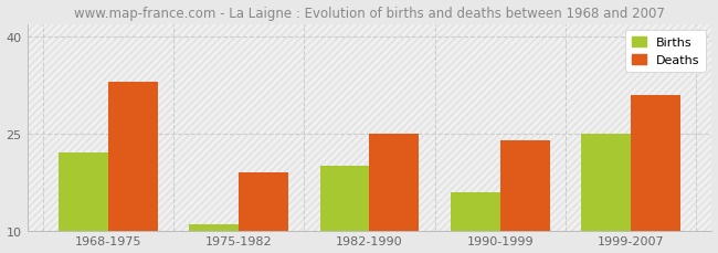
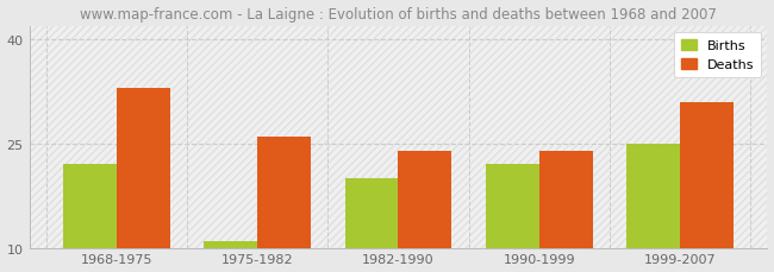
Deaths/1975-1982: 19 -> 26
Deaths/1982-1990: 25 -> 24
Births/1990-1999: 16 -> 22
